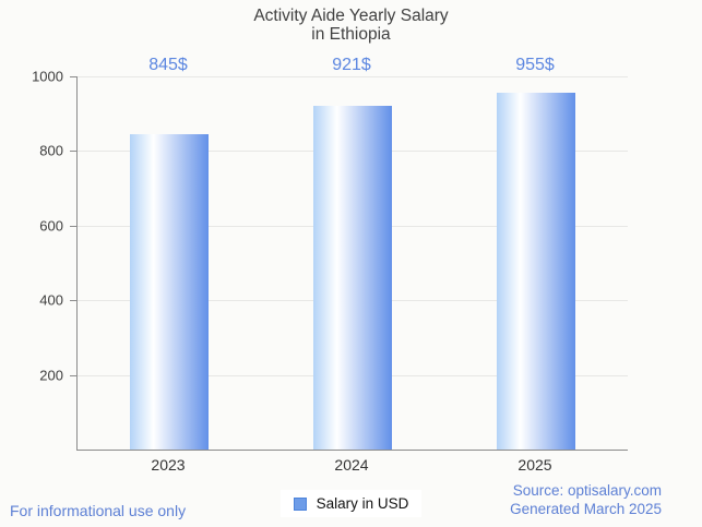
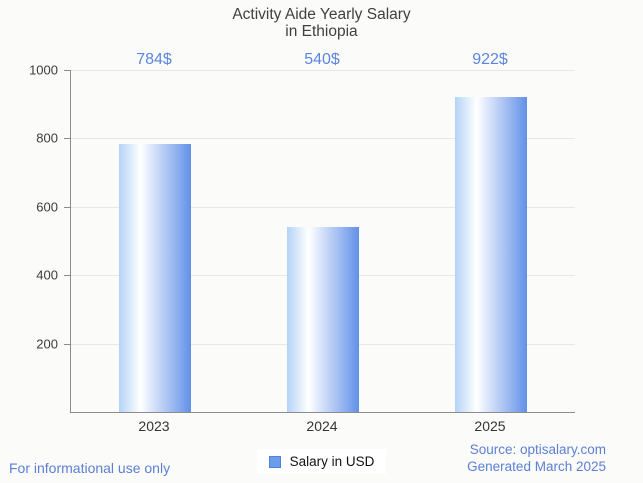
2023: 845 -> 784
2024: 921 -> 540
2025: 955 -> 922
